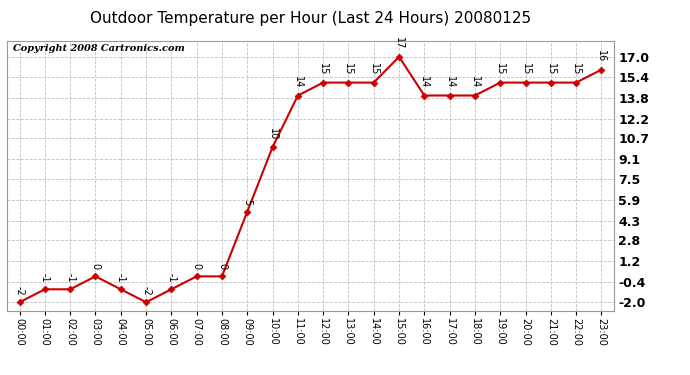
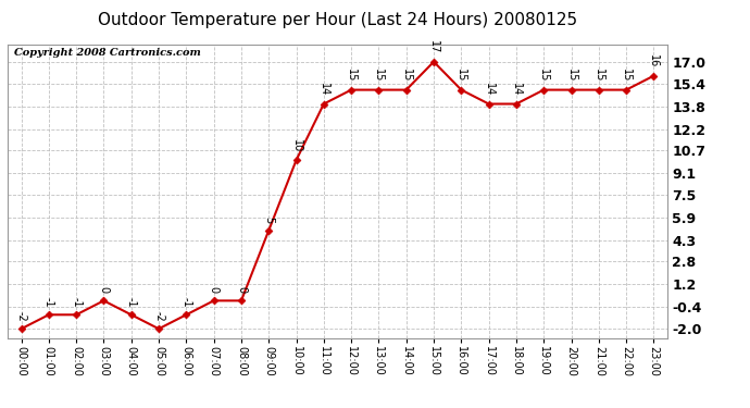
16:00: 14 -> 15
